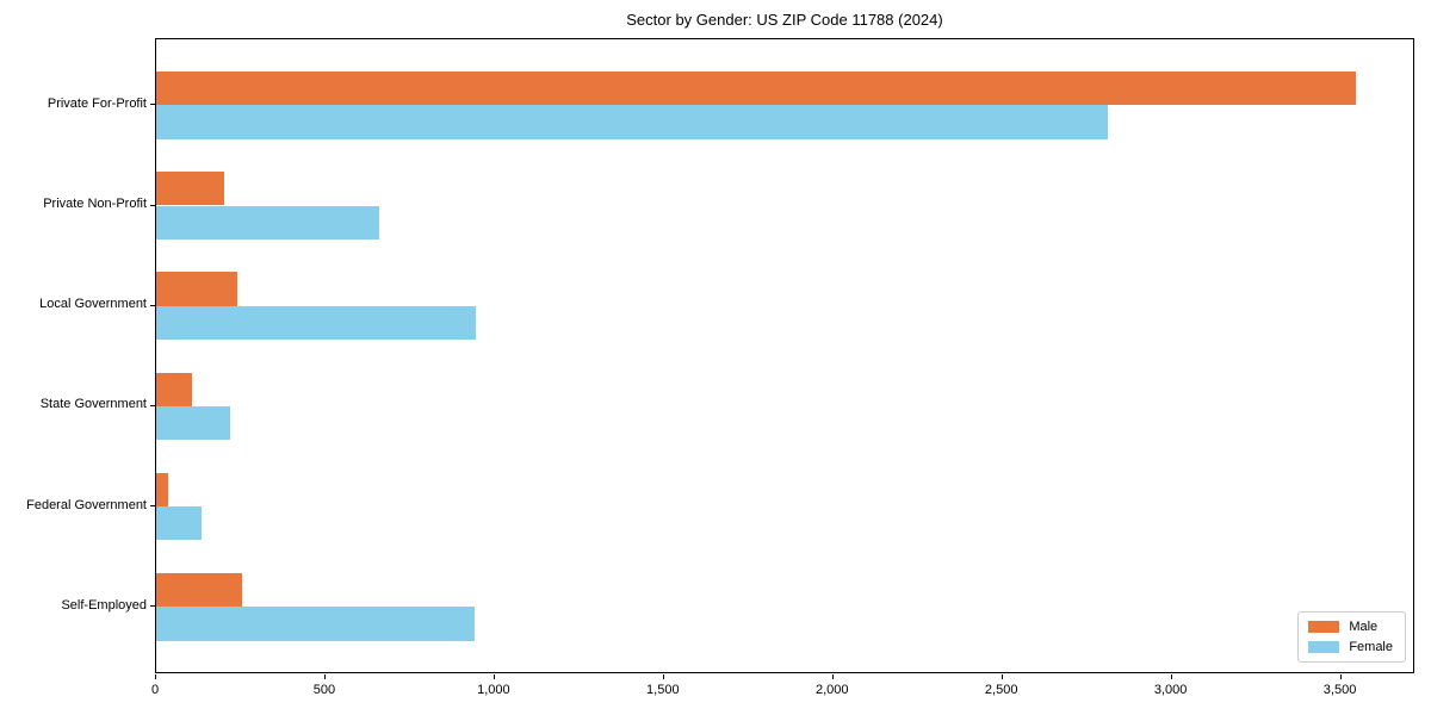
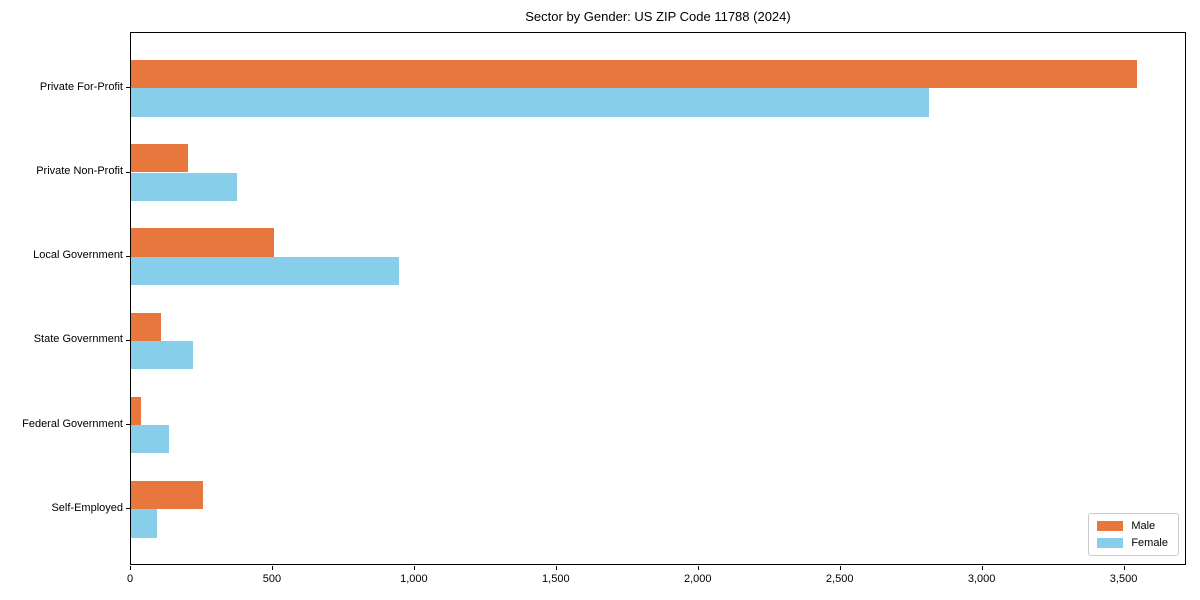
Female/Private Non-Profit: 660 -> 380
Male/Local Government: 240 -> 500
Female/Self-Employed: 940 -> 90
